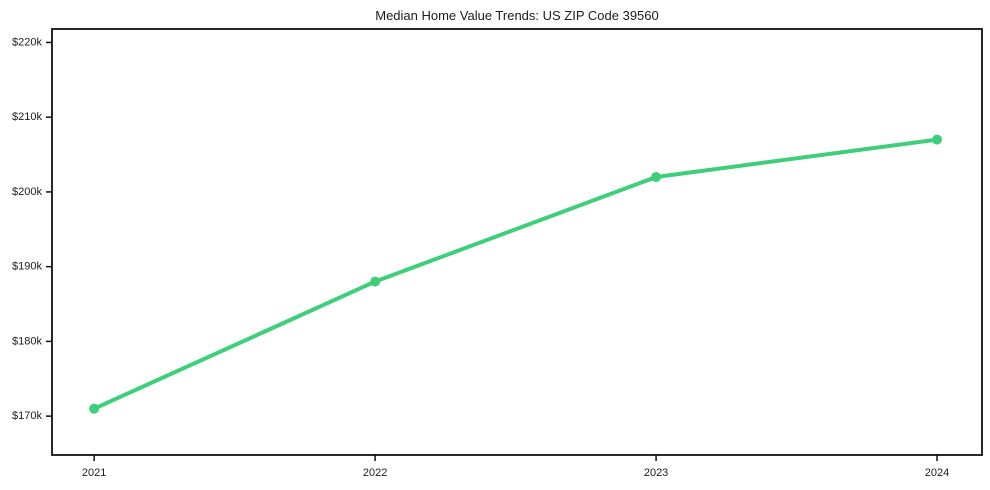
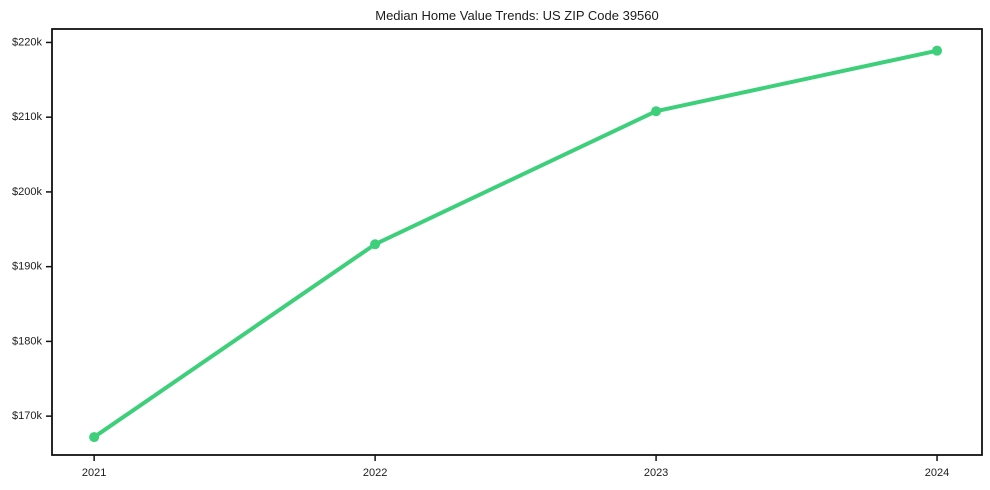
2021: $171k -> $167k
2022: $188k -> $193k
2023: $202k -> $211k
2024: $207k -> $219k
